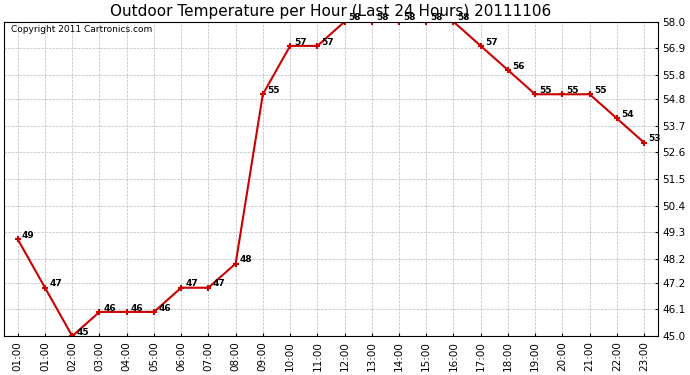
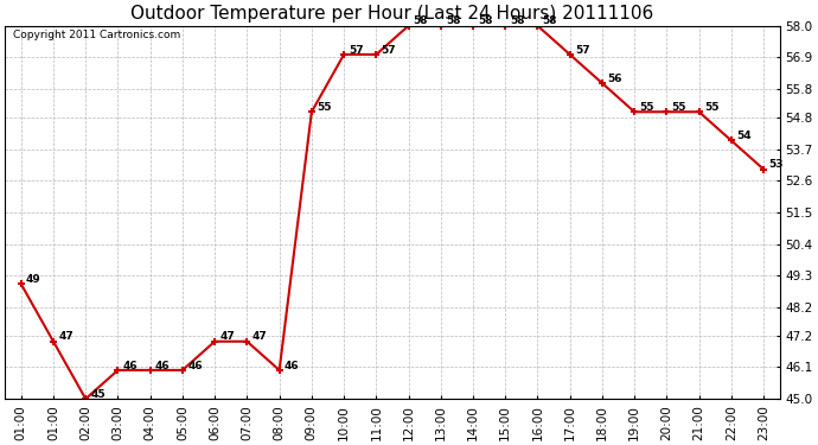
08:00: 48 -> 46
